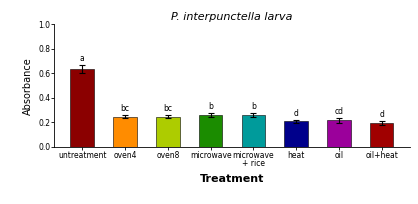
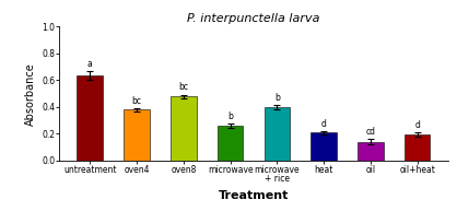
oven4: 0.24 -> 0.38
oven8: 0.24 -> 0.48
microwave + rice: 0.26 -> 0.40
oil: 0.22 -> 0.14
